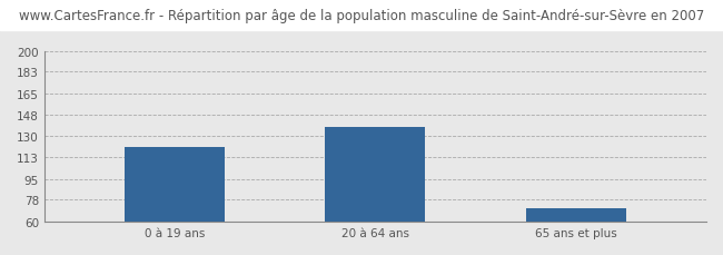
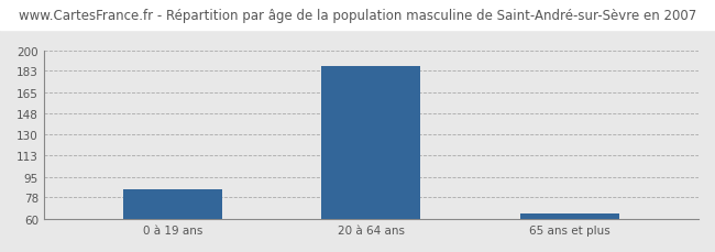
0 à 19 ans: 121 -> 85
20 à 64 ans: 138 -> 187
65 ans et plus: 71 -> 65
